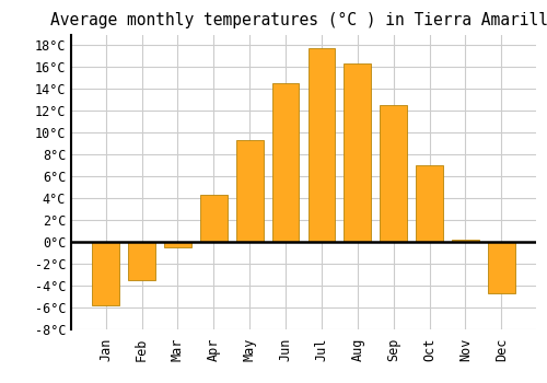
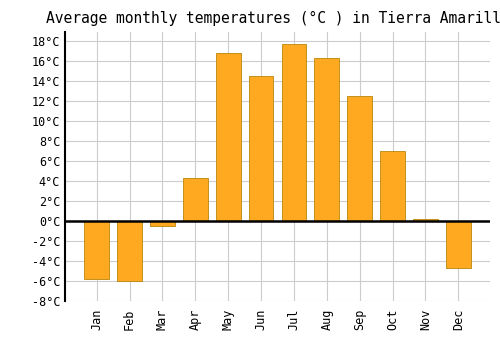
Feb: -3.5°C -> -6.0°C
May: 9.3°C -> 16.8°C
